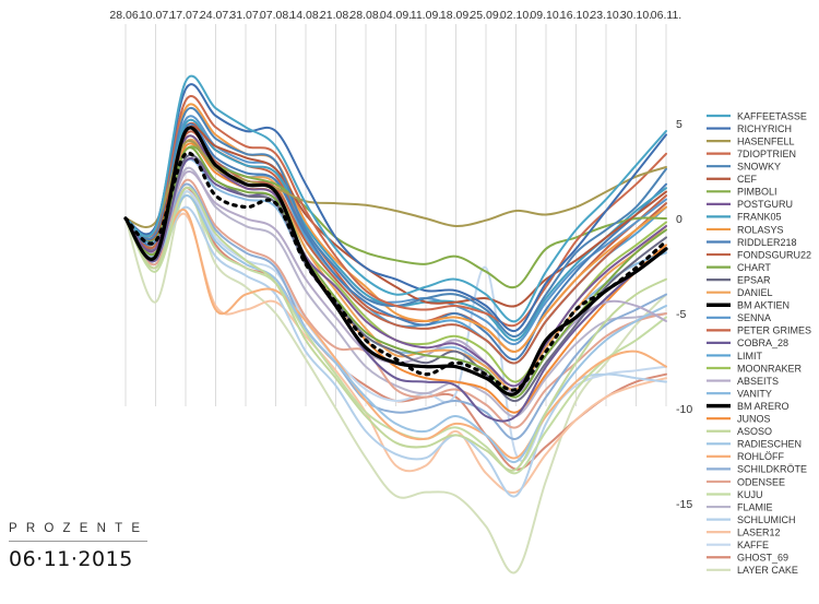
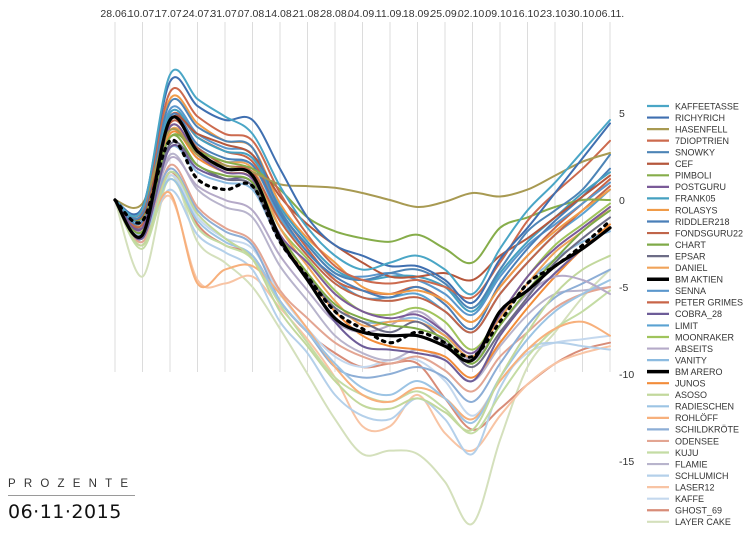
ODENSEE/28.08.: -7.0 -> -8.2
COBRA_28/25.09.: -10.4 -> -9.2
KAFFE/25.09.: -2.6 -> -10.4
